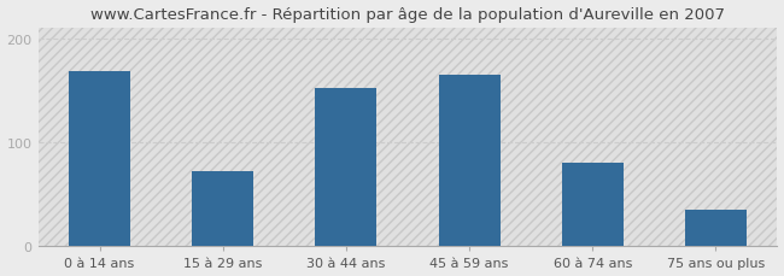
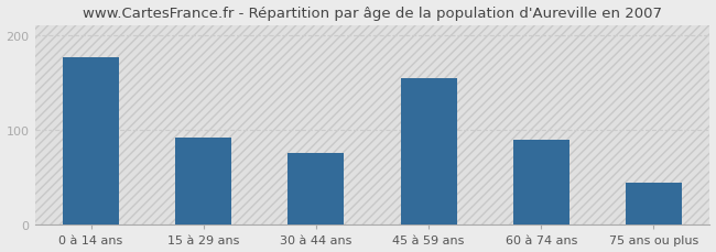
0 à 14 ans: 168 -> 176
15 à 29 ans: 72 -> 92
30 à 44 ans: 152 -> 76
45 à 59 ans: 165 -> 154
60 à 74 ans: 80 -> 90
75 ans ou plus: 35 -> 44
